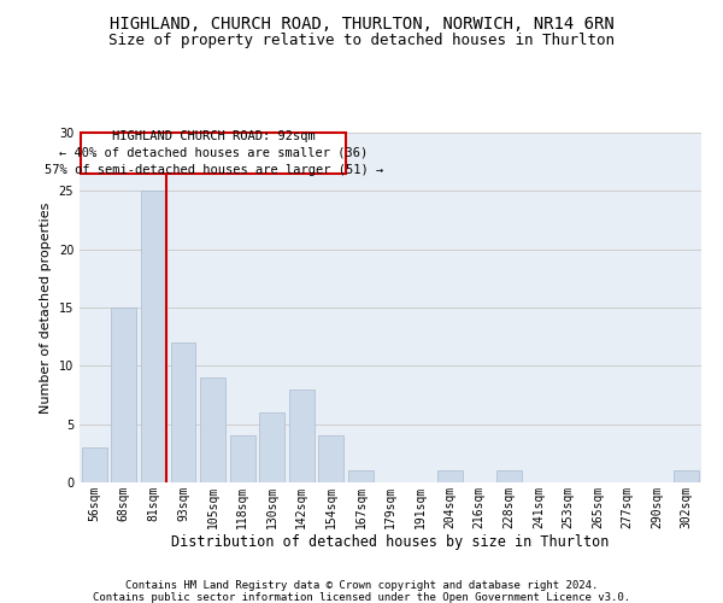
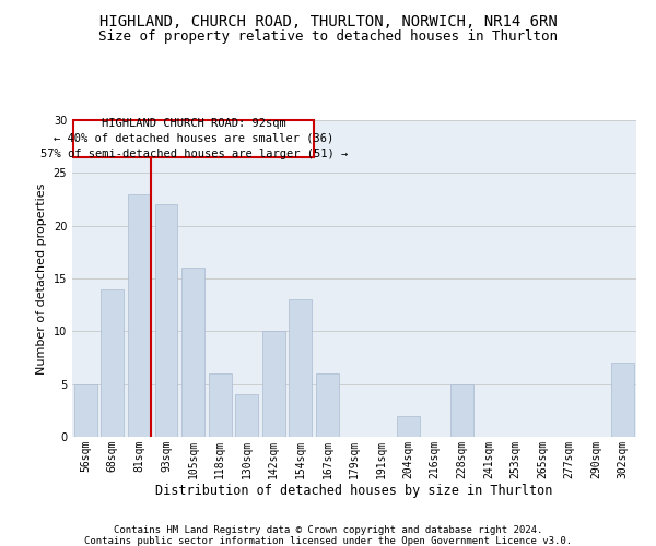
56sqm: 3 -> 5
68sqm: 15 -> 14
81sqm: 25 -> 23
93sqm: 12 -> 22
105sqm: 9 -> 16
118sqm: 4 -> 6
130sqm: 6 -> 4
142sqm: 8 -> 10
154sqm: 4 -> 13
167sqm: 1 -> 6
204sqm: 1 -> 2
228sqm: 1 -> 5
302sqm: 1 -> 7
